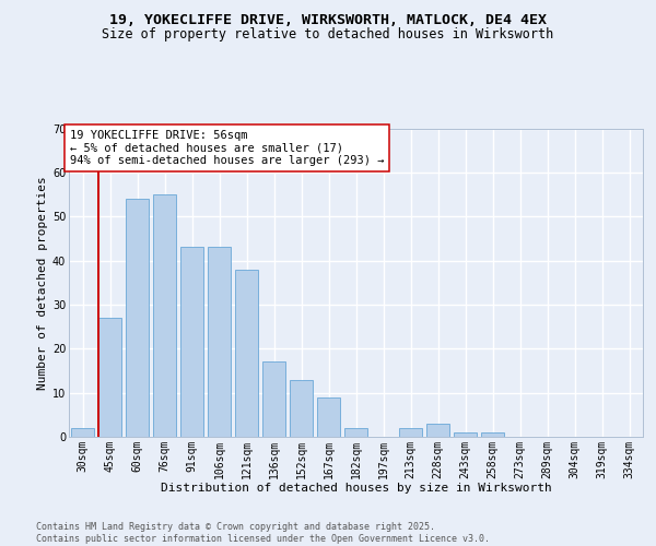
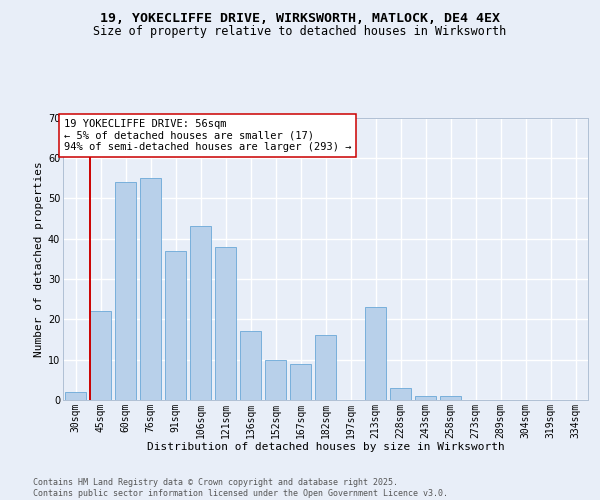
45sqm: 27 -> 22
91sqm: 43 -> 37
152sqm: 13 -> 10
182sqm: 2 -> 16
213sqm: 2 -> 23
